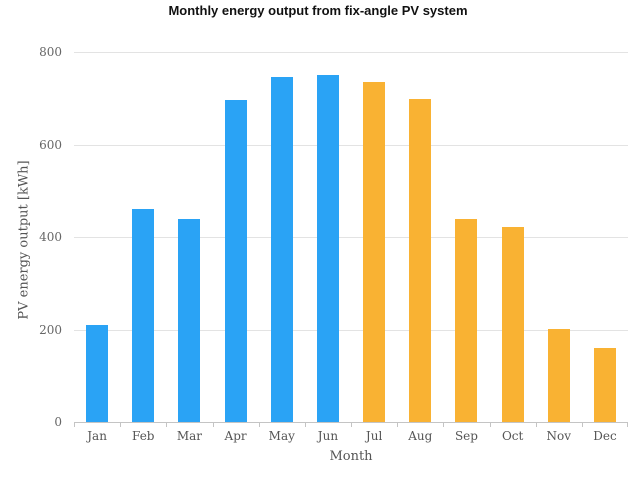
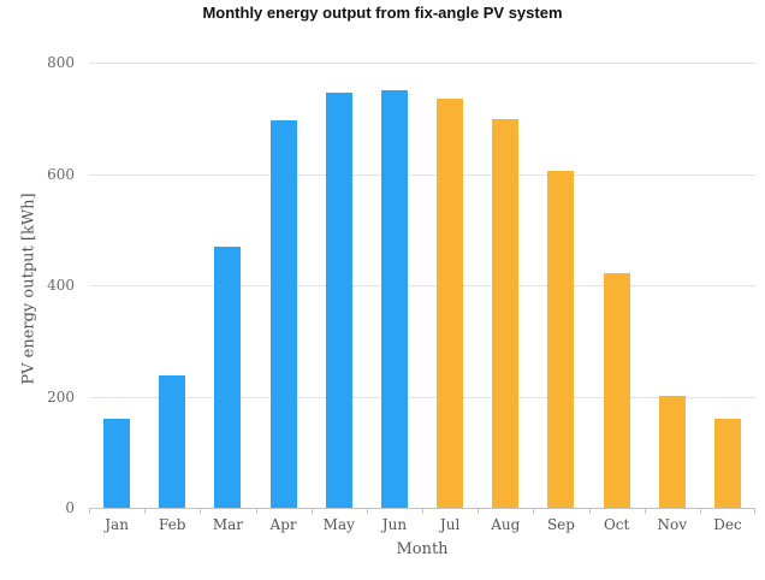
Jan: 210 -> 160
Feb: 460 -> 240
Mar: 440 -> 470
Sep: 440 -> 600
